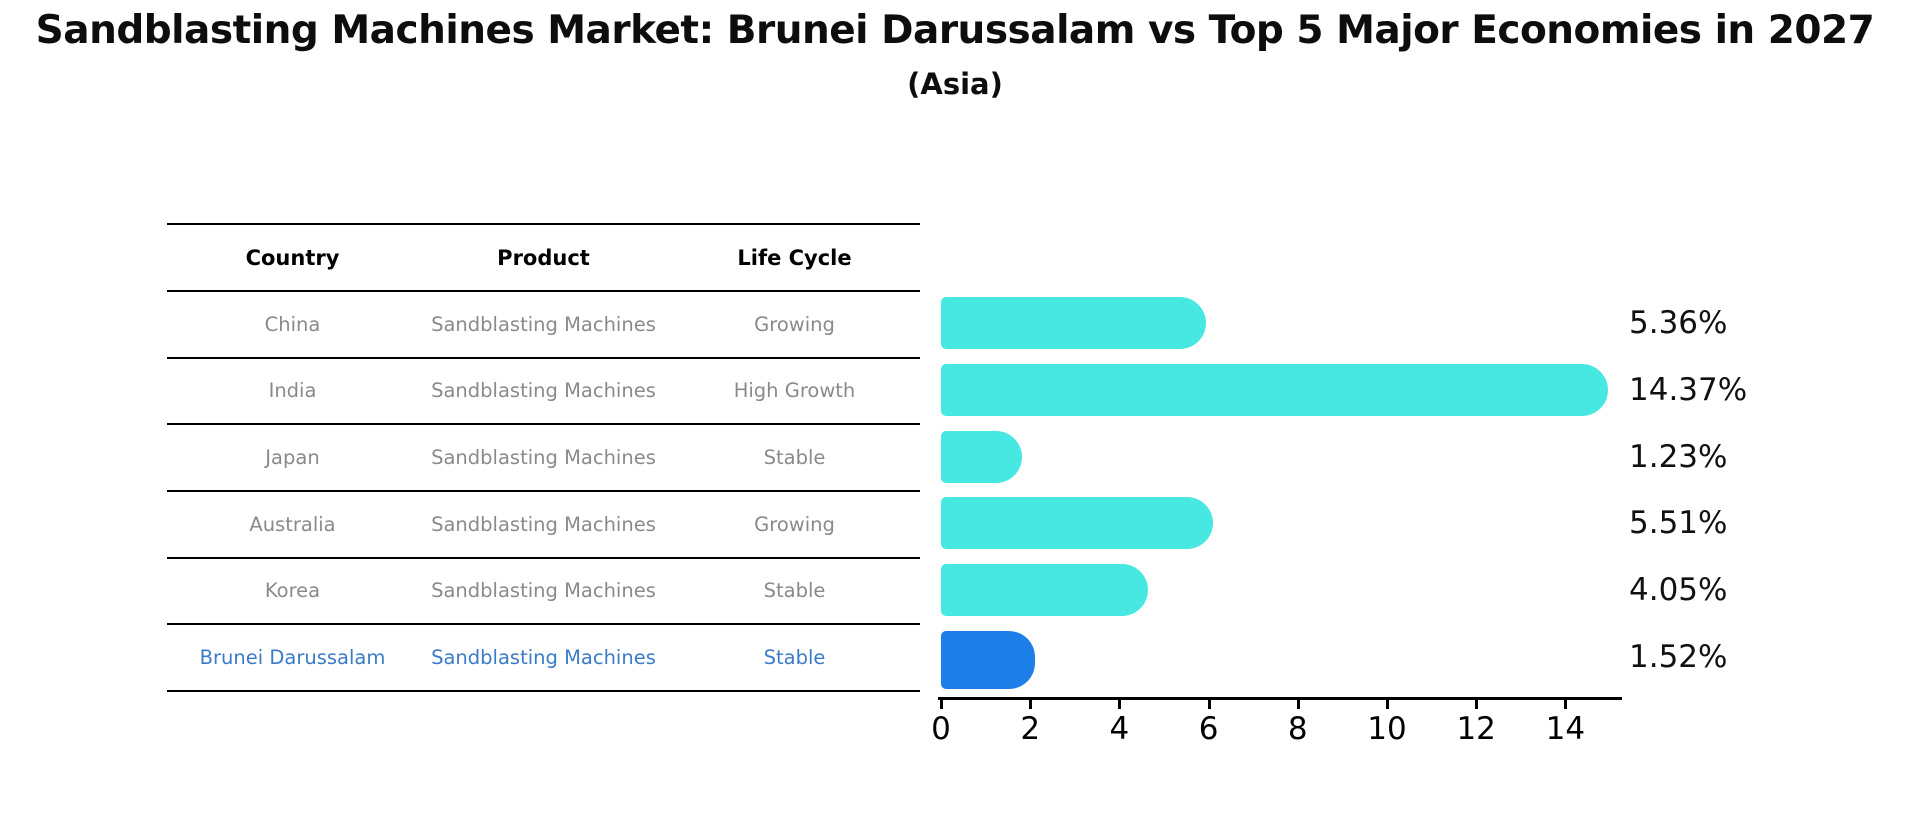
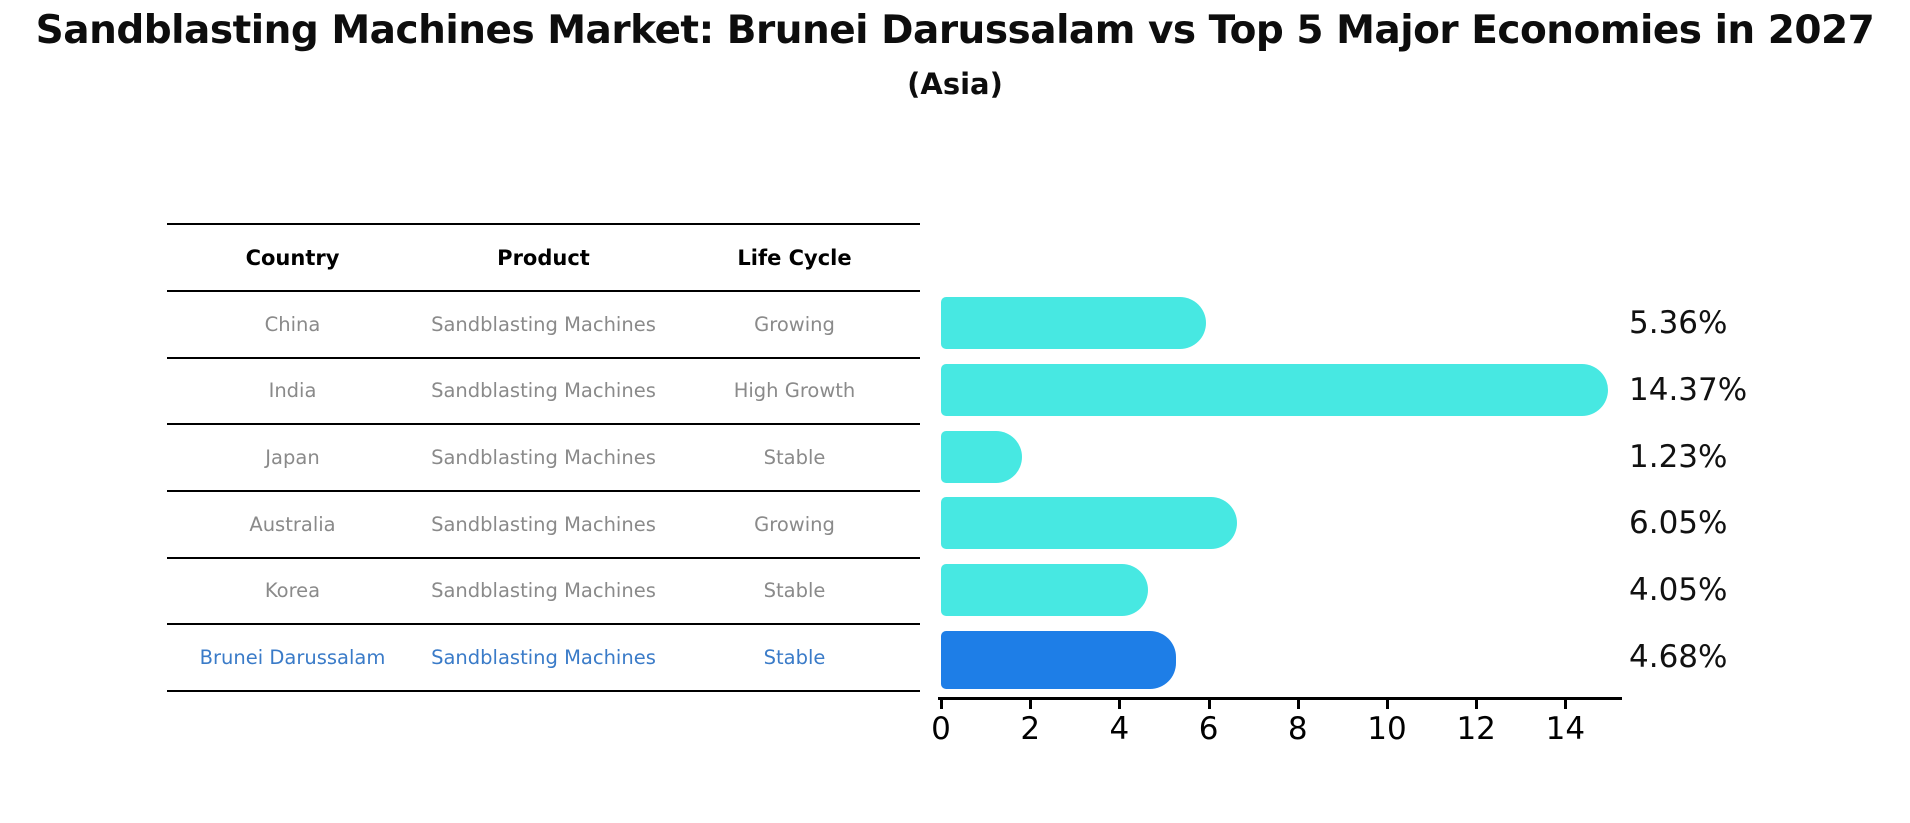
Australia: 5.51% -> 6.05%
Brunei Darussalam: 1.52% -> 4.68%
